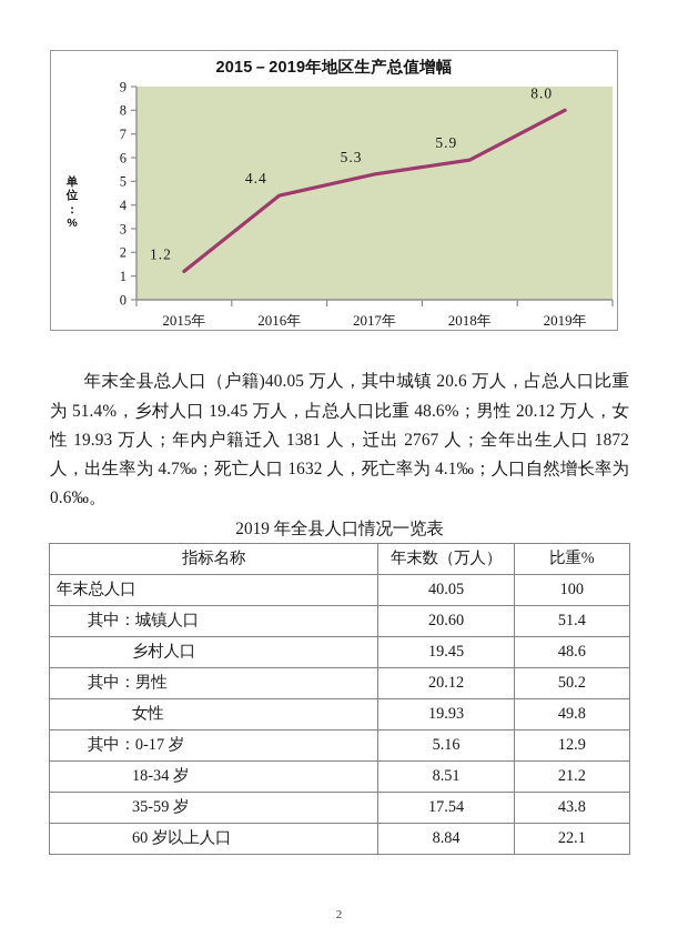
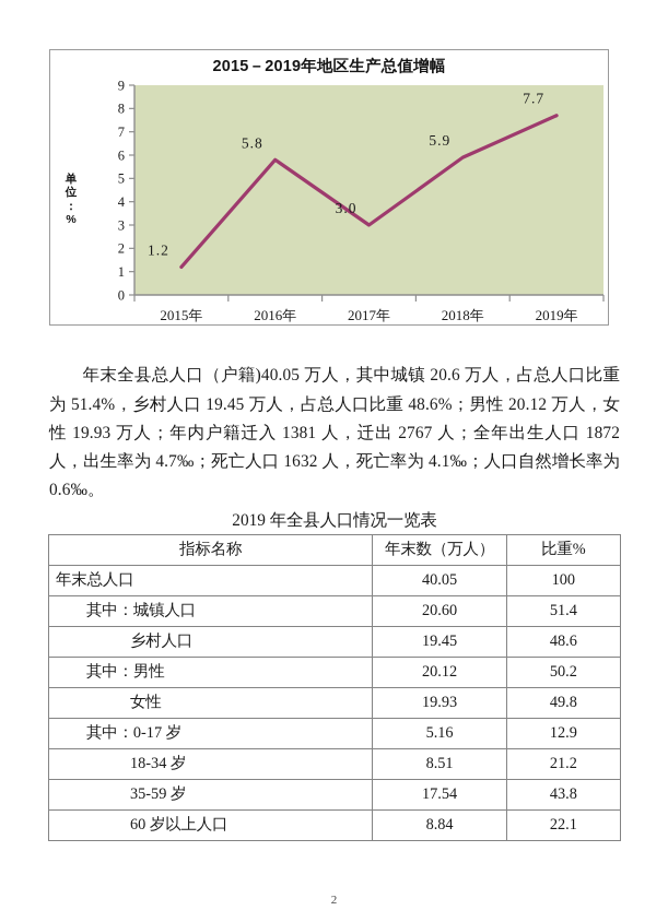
2016年: 4.4 -> 5.8
2017年: 5.3 -> 3.0
2019年: 8.0 -> 7.7
